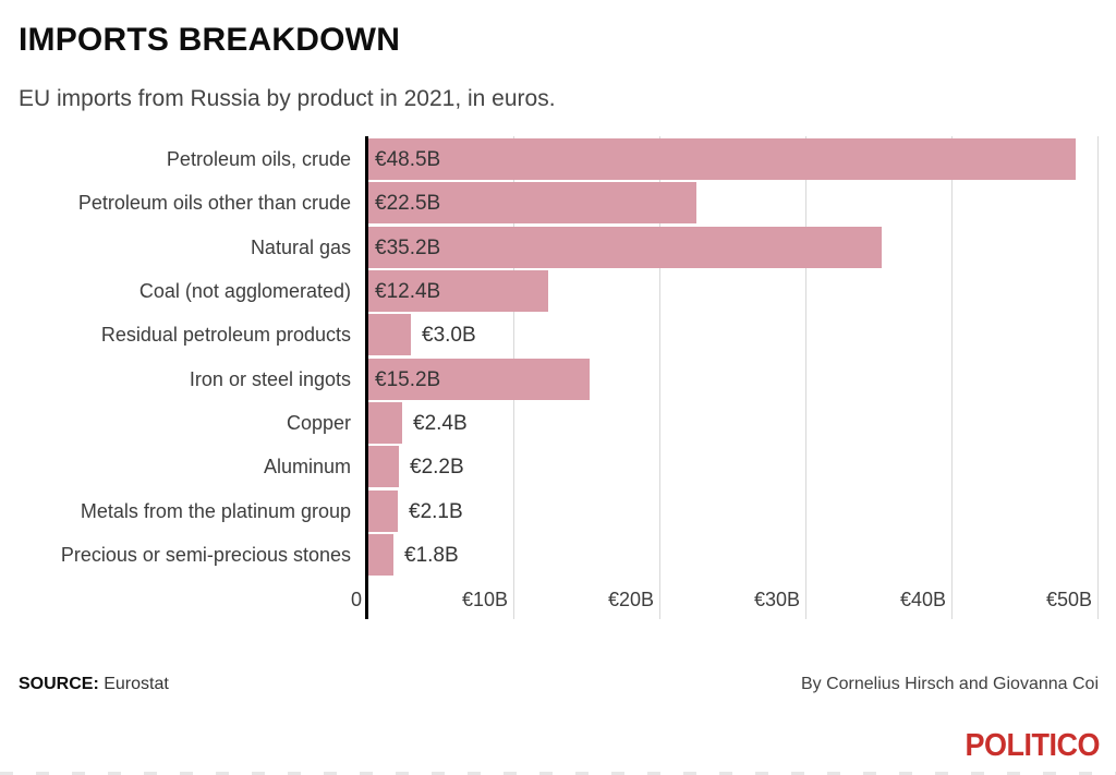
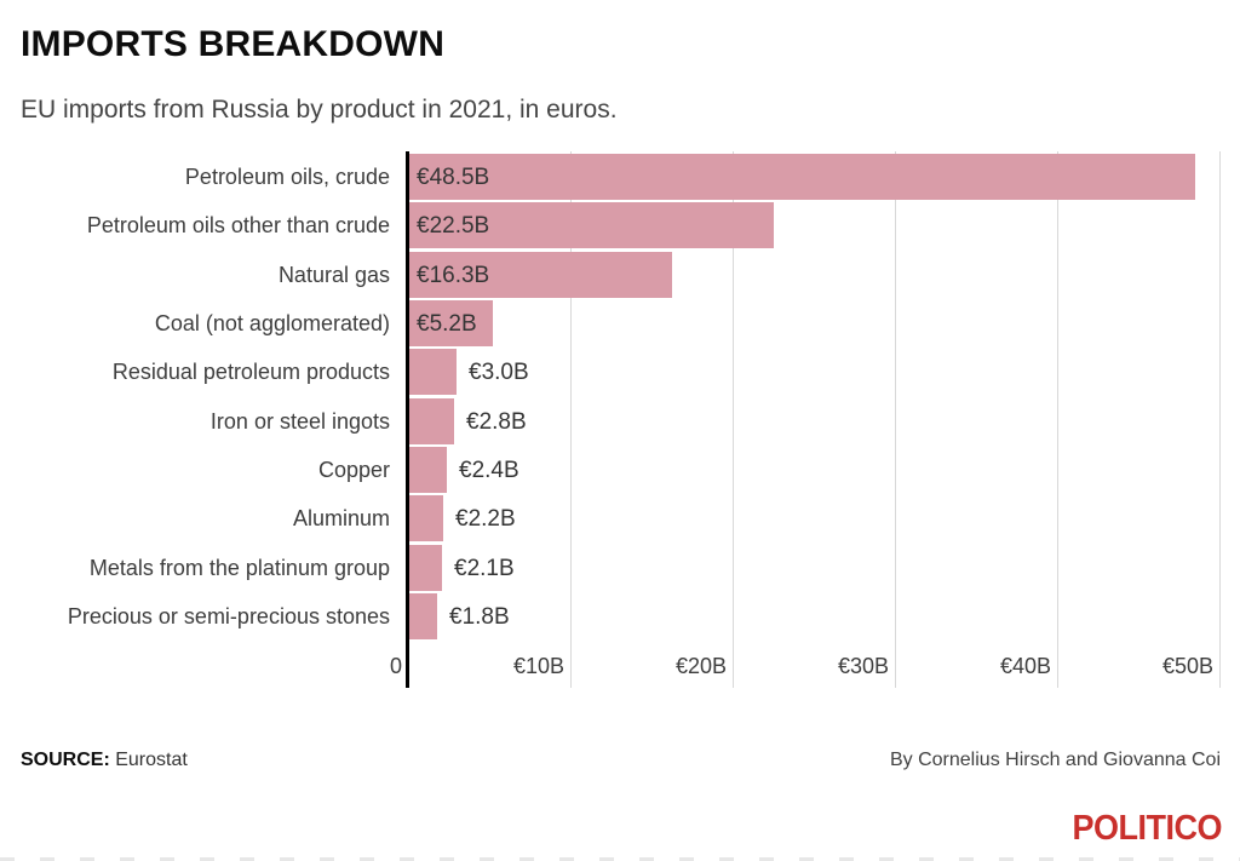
Natural gas: €35.2B -> €16.3B
Coal (not agglomerated): €12.4B -> €5.2B
Iron or steel ingots: €15.2B -> €2.8B
